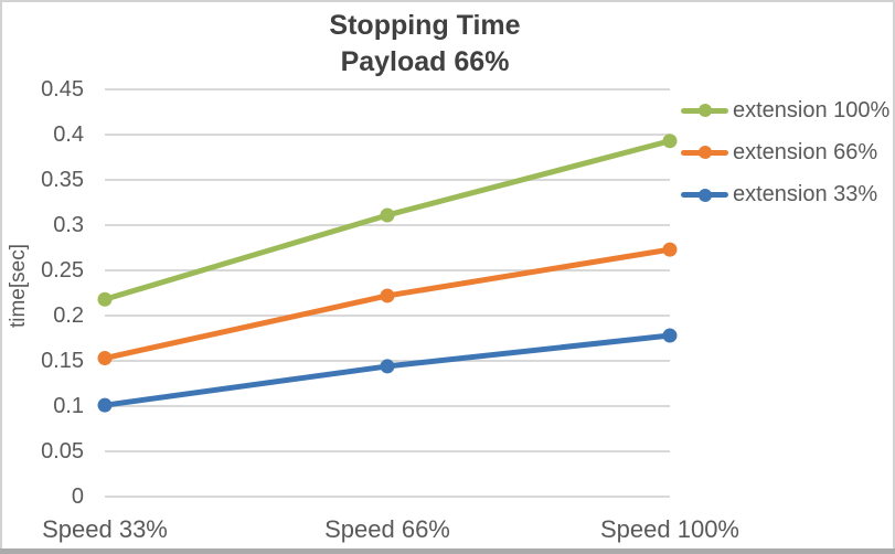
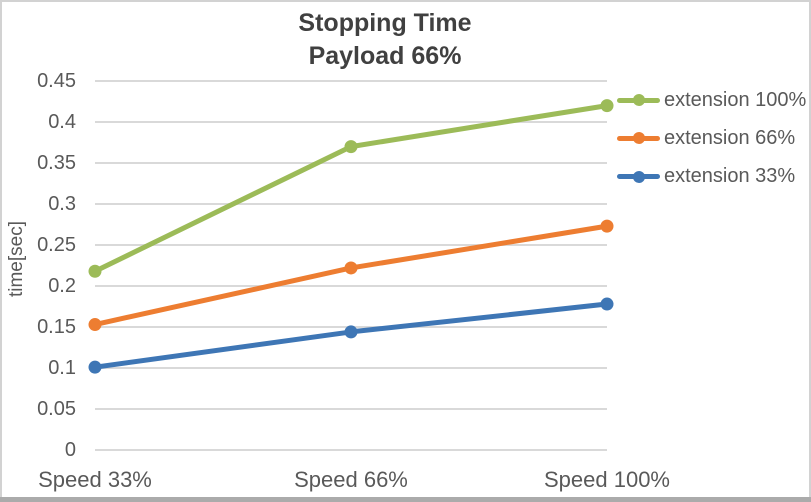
extension 100%/Speed 66%: 0.31 -> 0.37
extension 100%/Speed 100%: 0.39 -> 0.42
